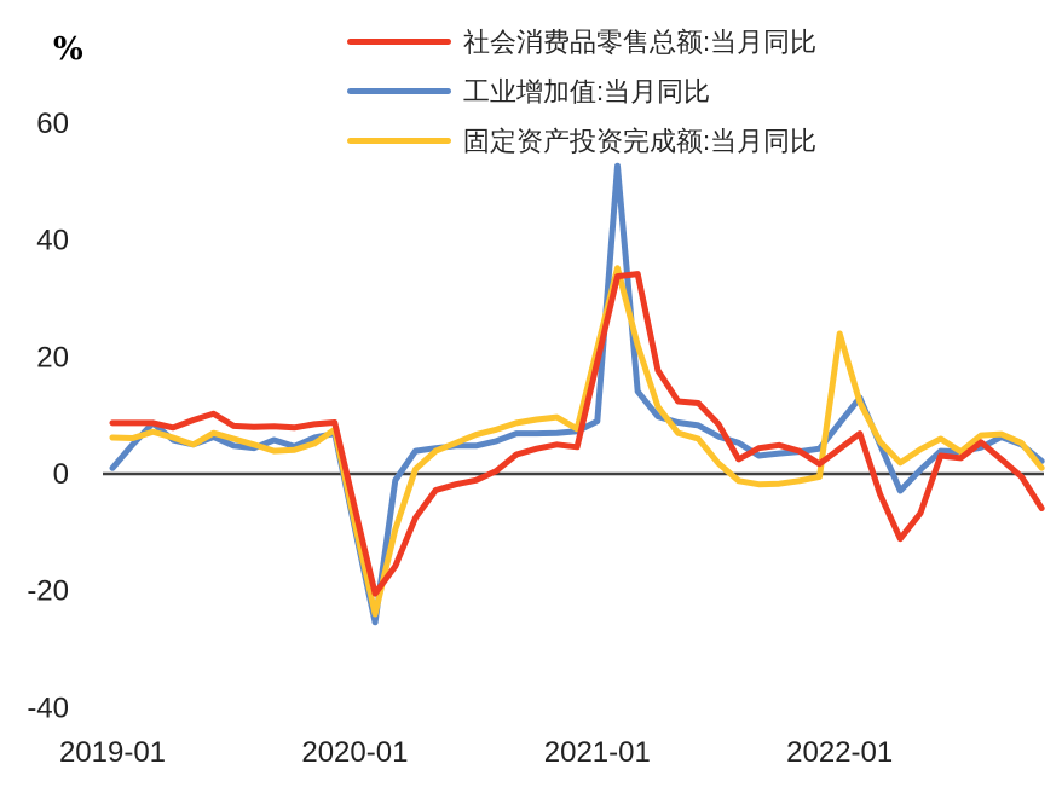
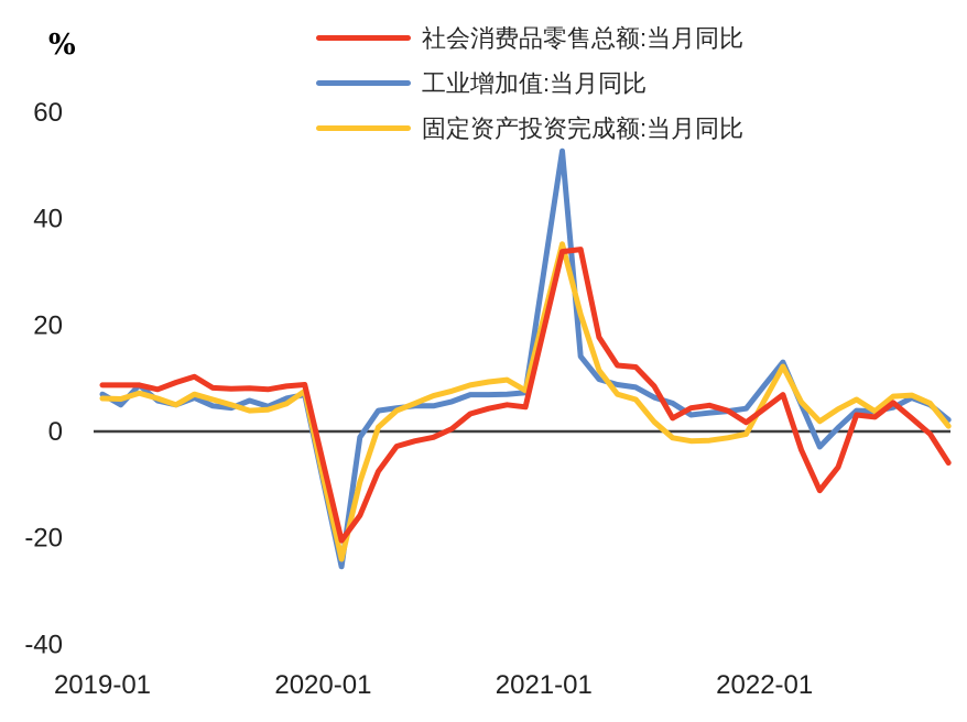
工业增加值:当月同比/2019-01: 1 -> 7
工业增加值:当月同比/2021-01: 9 -> 30
固定资产投资完成额:当月同比/2022-01: 24 -> 6
